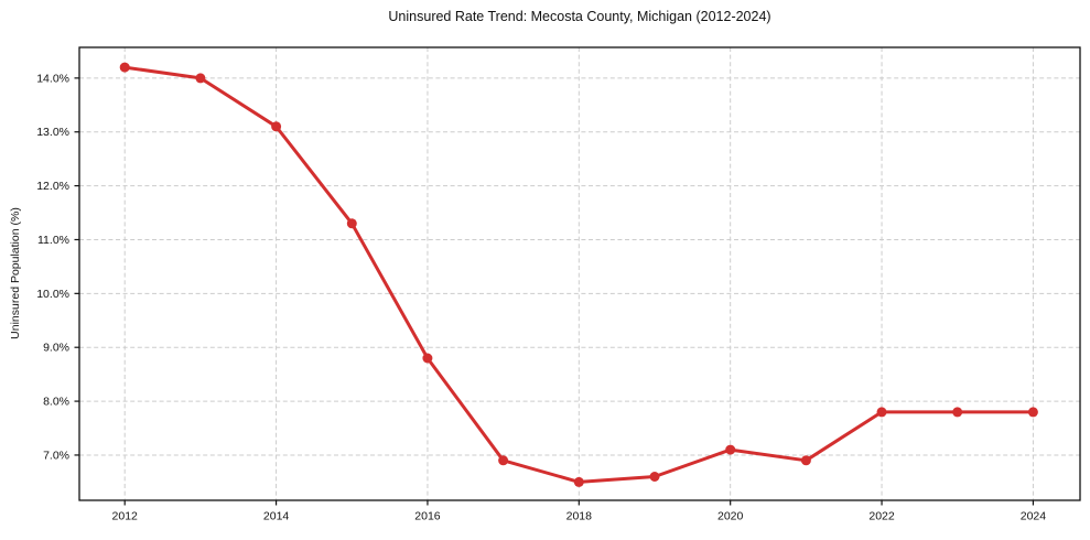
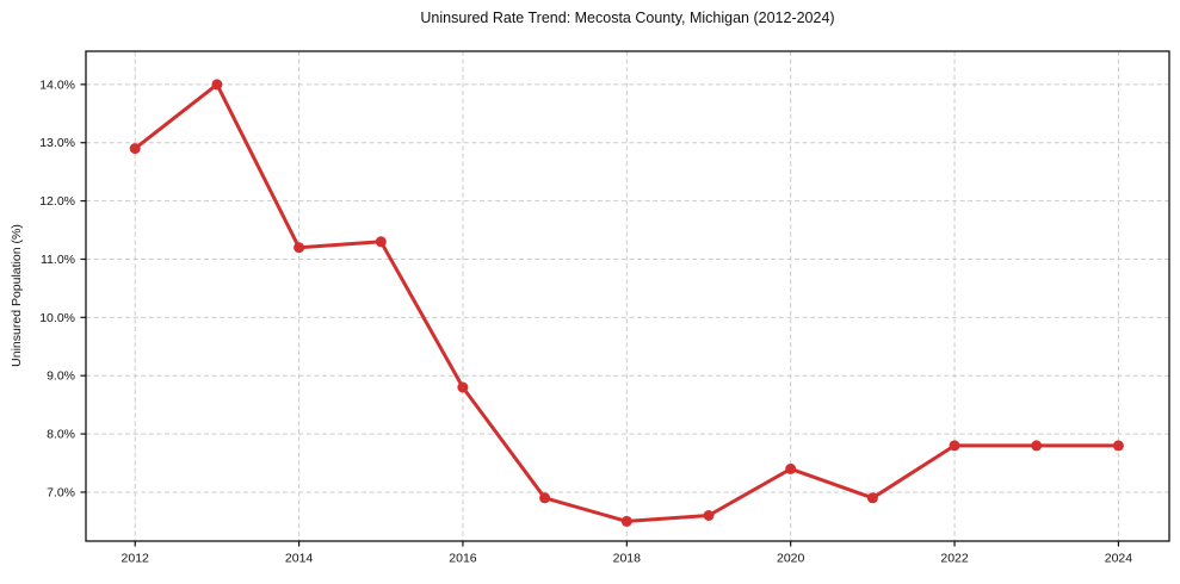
2012: 14.2% -> 12.9%
2014: 13.1% -> 11.2%
2020: 7.1% -> 7.4%
